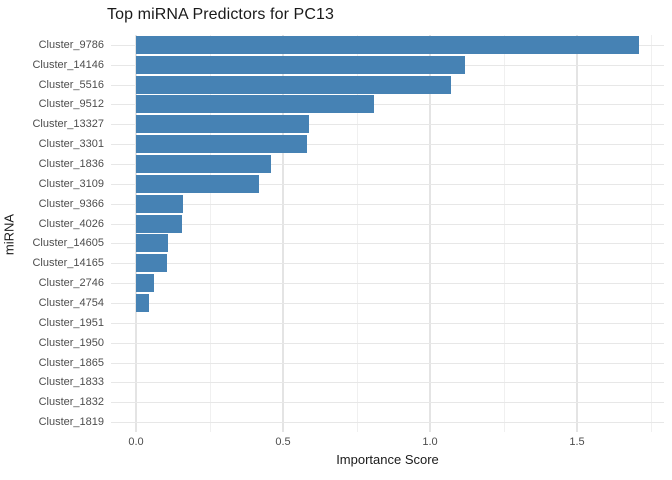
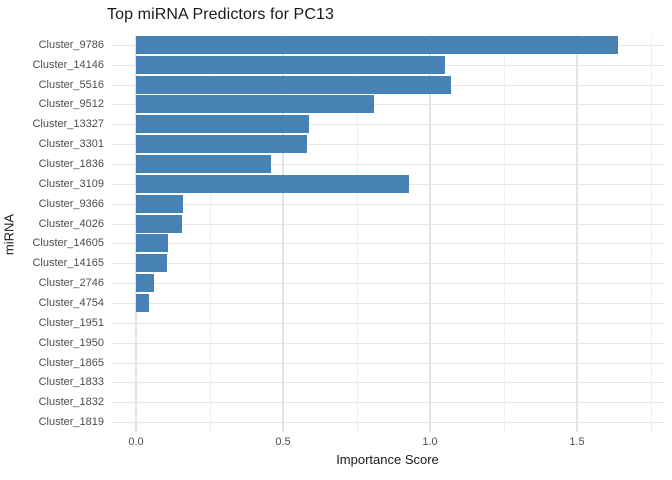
Cluster_9786: 1.71 -> 1.64
Cluster_14146: 1.12 -> 1.05
Cluster_3109: 0.42 -> 0.93
